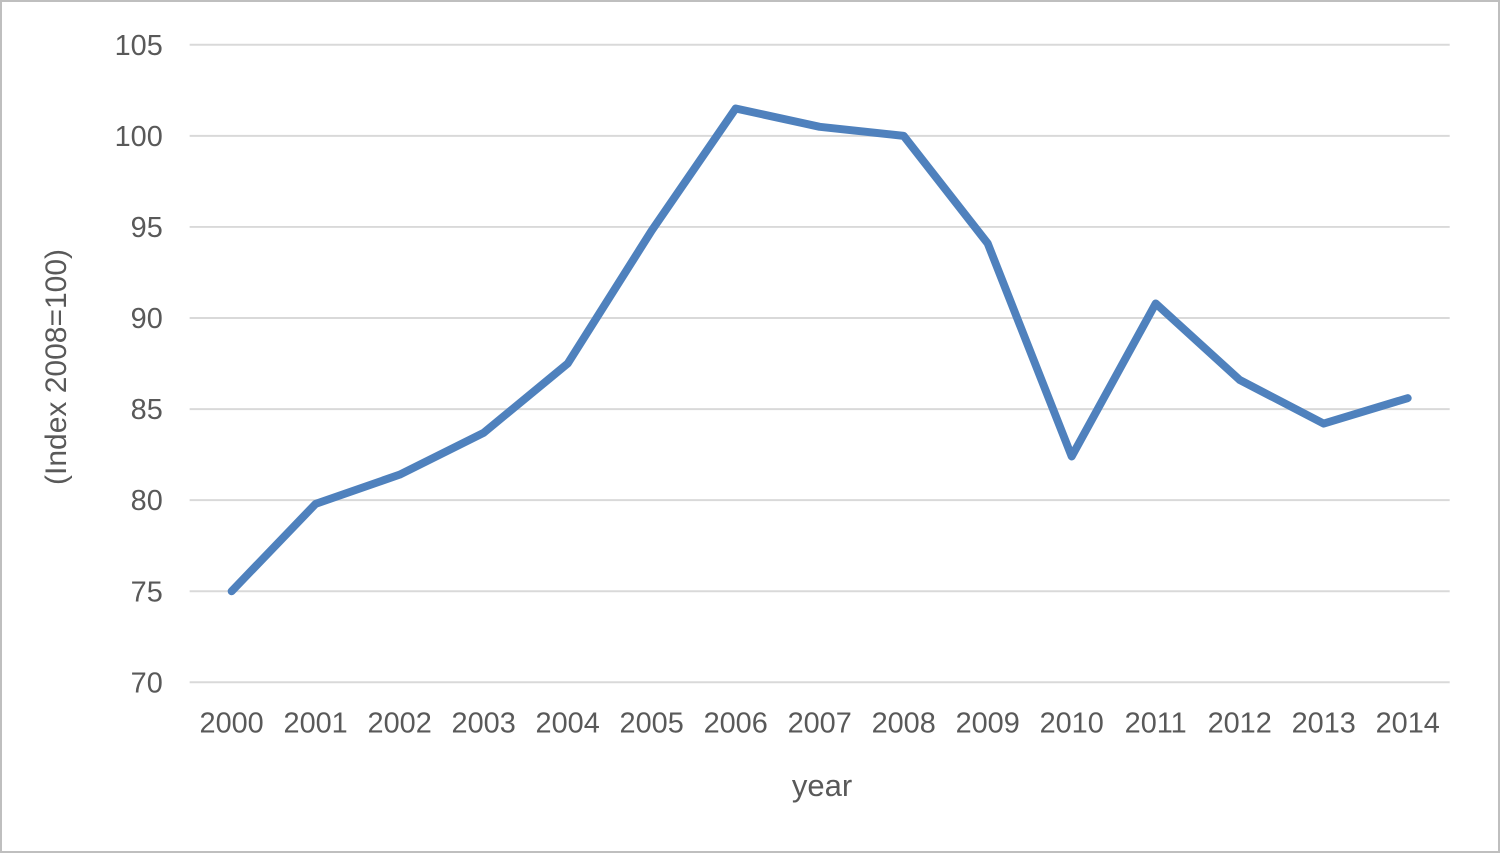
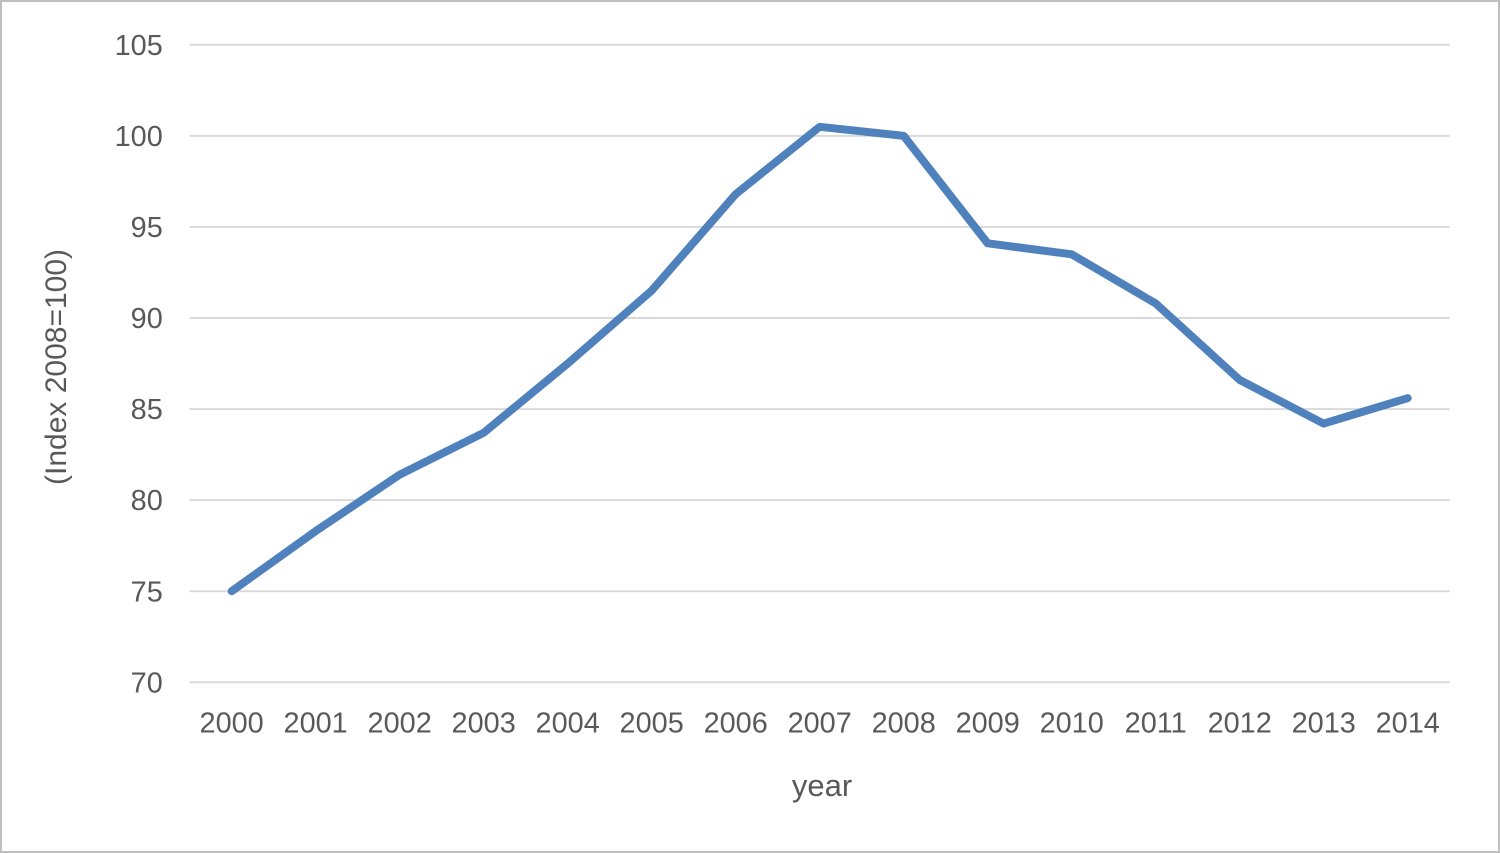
2001: 79.8 -> 78.3
2005: 94.8 -> 91.5
2006: 101.5 -> 96.8
2010: 82.4 -> 93.5
